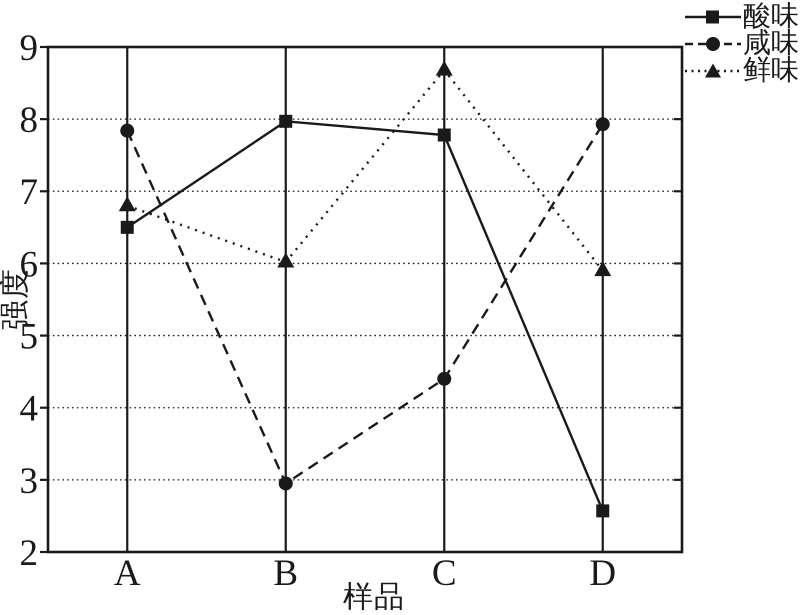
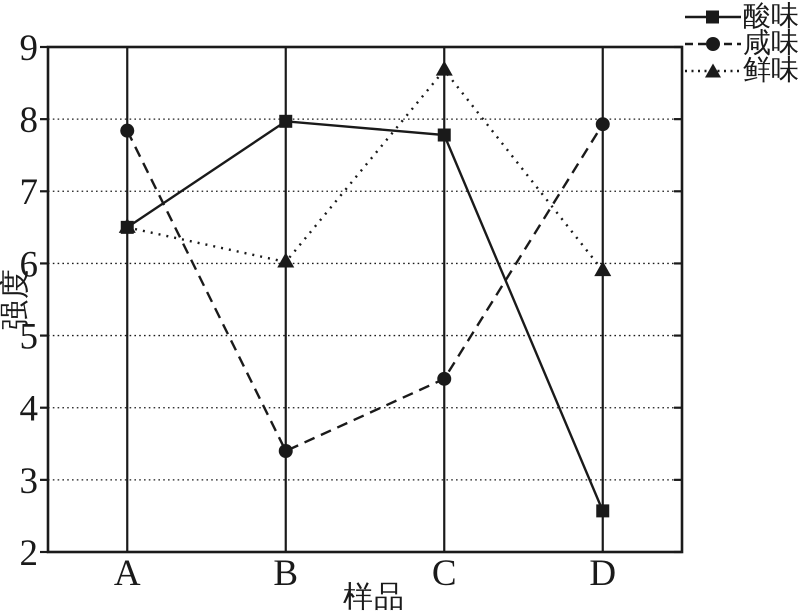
鲜味/A: 6.8 -> 6.5
咸味/B: 3.0 -> 3.4
